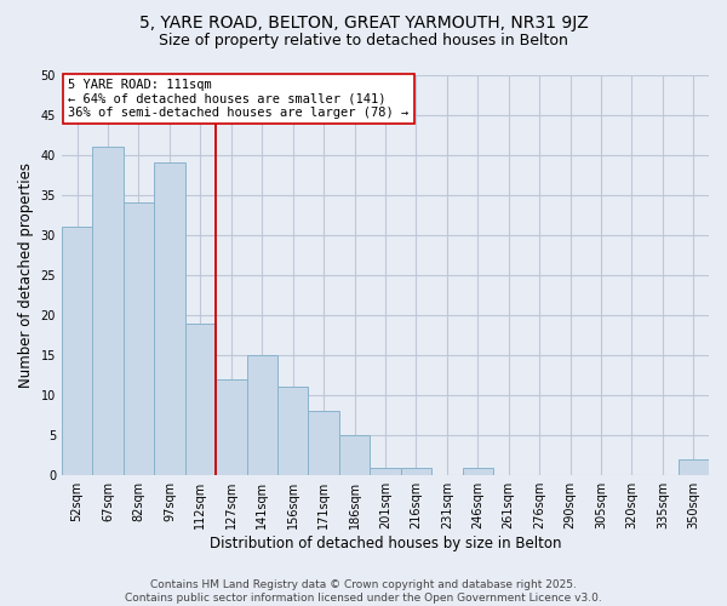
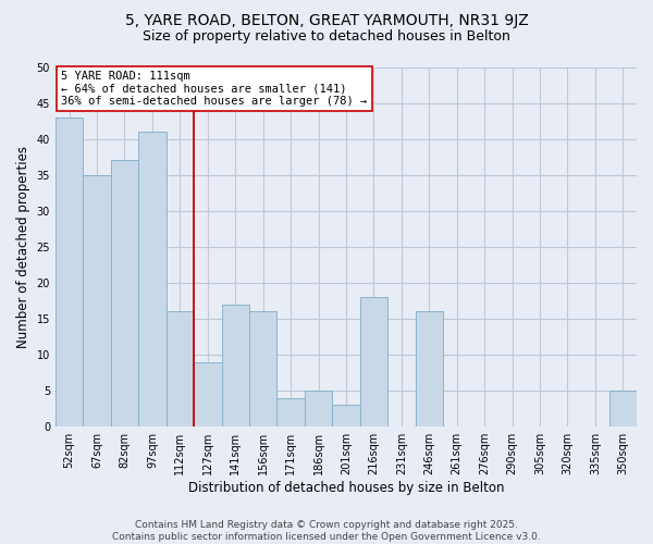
52sqm: 31 -> 43
67sqm: 41 -> 35
82sqm: 34 -> 37
97sqm: 39 -> 41
112sqm: 19 -> 16
127sqm: 12 -> 9
141sqm: 15 -> 17
156sqm: 11 -> 16
171sqm: 8 -> 4
201sqm: 1 -> 3
216sqm: 1 -> 18
246sqm: 1 -> 16
350sqm: 2 -> 5
